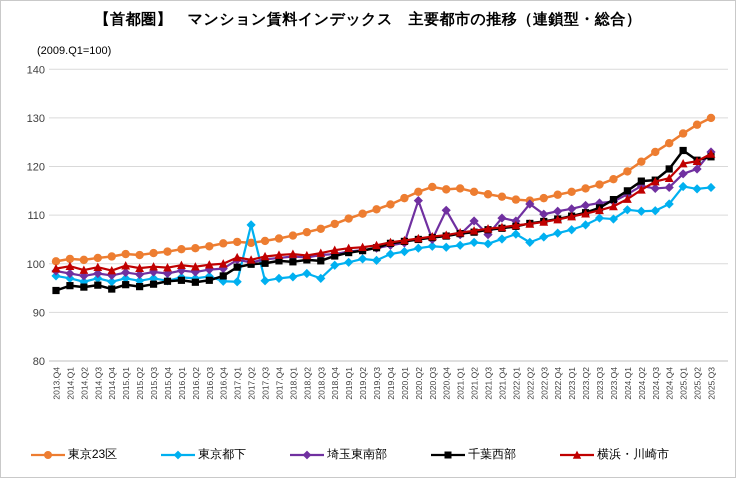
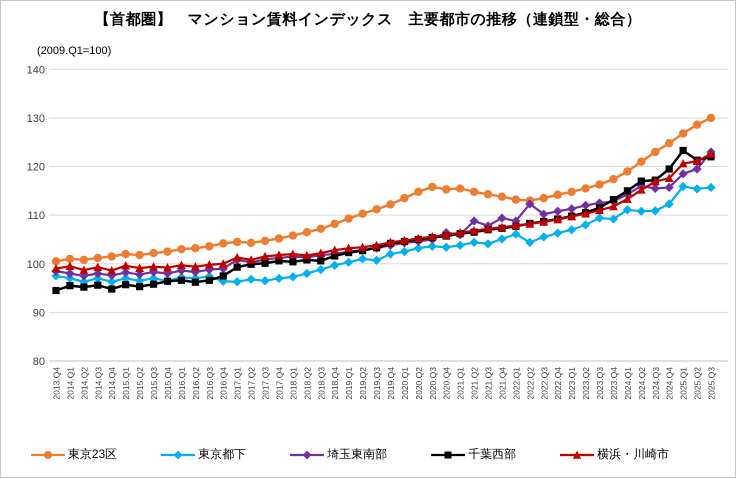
東京都下/2017.Q2: 108 -> 97
東京都下/2018.Q3: 97 -> 99
埼玉東南部/2020.Q2: 113 -> 105
埼玉東南部/2020.Q4: 111 -> 106
埼玉東南部/2021.Q3: 106 -> 108
